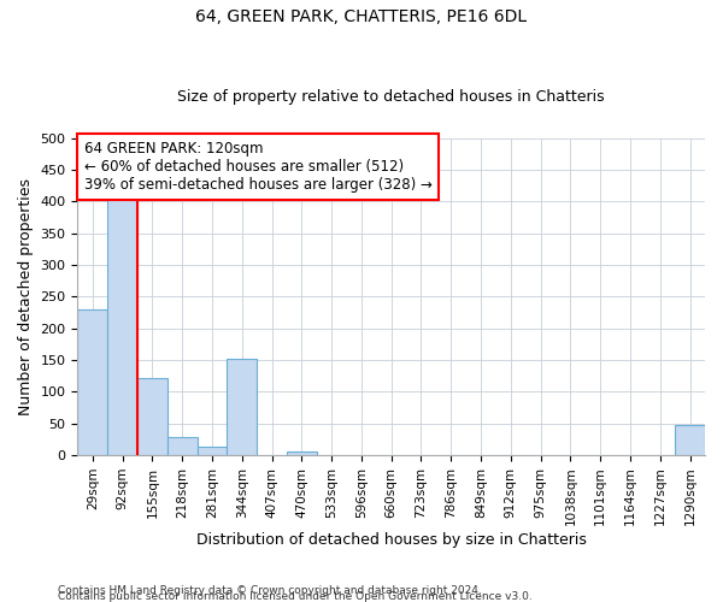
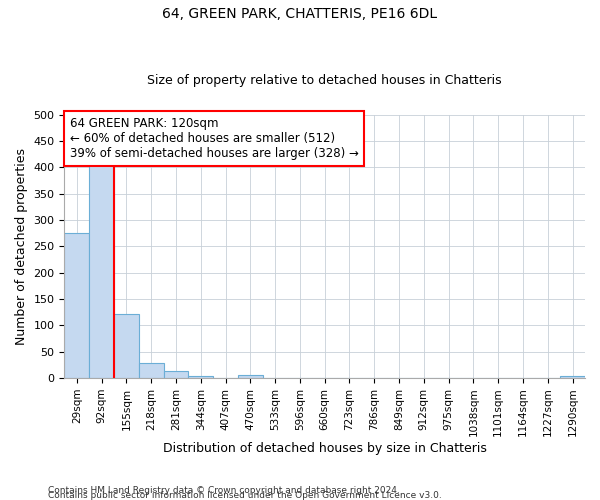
29sqm: 230 -> 275
344sqm: 152 -> 4
1290sqm: 48 -> 4
